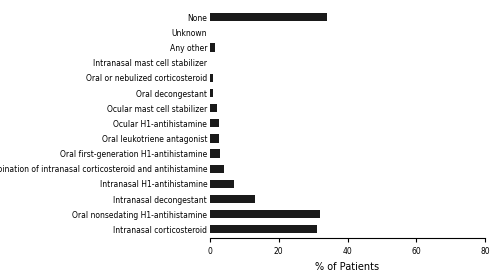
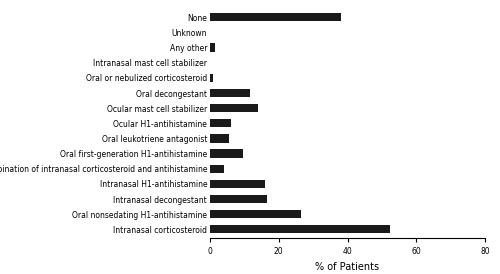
None: 34.0 -> 38.0
Oral decongestant: 1.0 -> 11.5
Ocular mast cell stabilizer: 2.0 -> 14.0
Ocular H1-antihistamine: 2.5 -> 6.0
Oral leukotriene antagonist: 2.5 -> 5.5
Oral first-generation H1-antihistamine: 3.0 -> 9.5
Intranasal H1-antihistamine: 7.0 -> 16.0
Intranasal decongestant: 13.0 -> 16.5
Oral nonsedating H1-antihistamine: 32.0 -> 26.5
Intranasal corticosteroid: 31.0 -> 52.5
